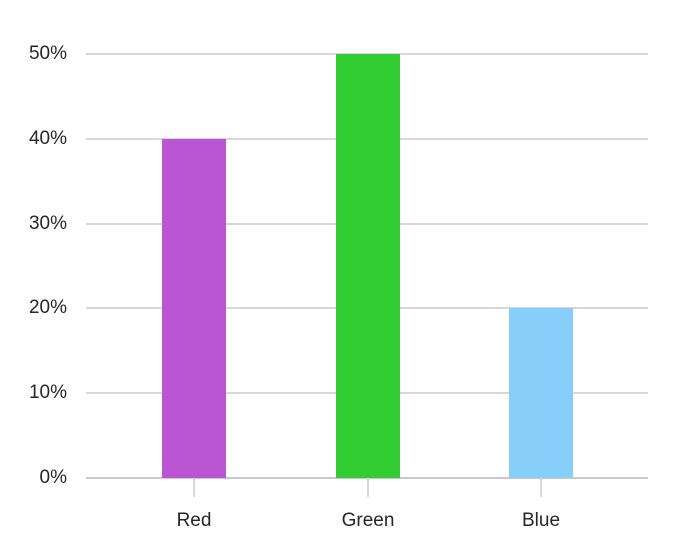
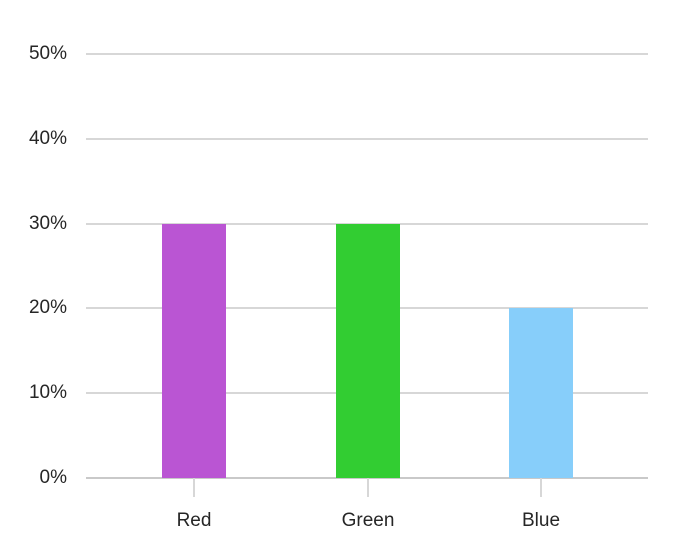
Red: 40% -> 30%
Green: 50% -> 30%
